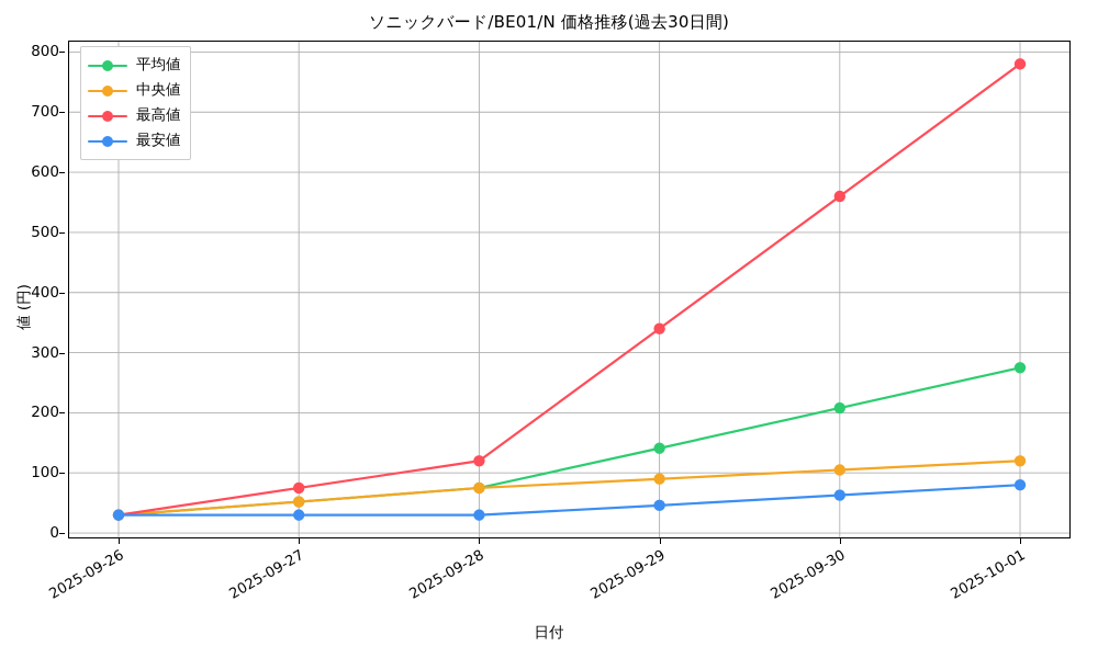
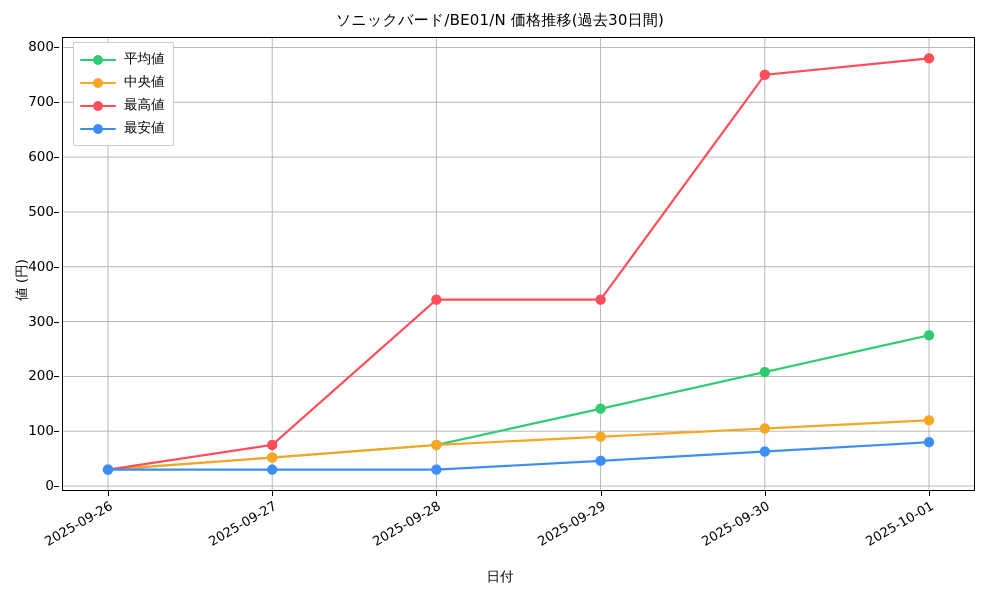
最高値/2025-09-28: 120 -> 340
最高値/2025-09-30: 560 -> 750
